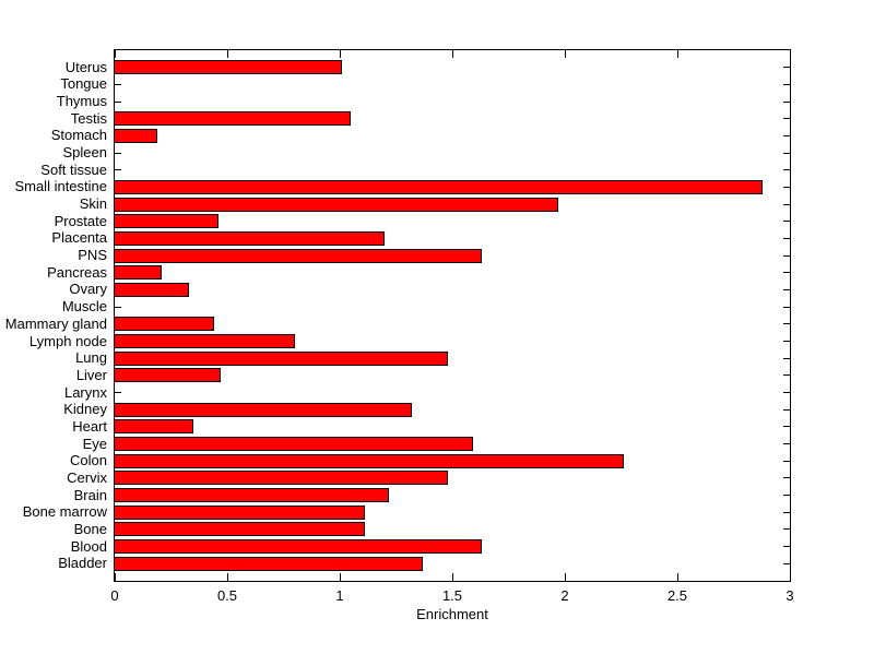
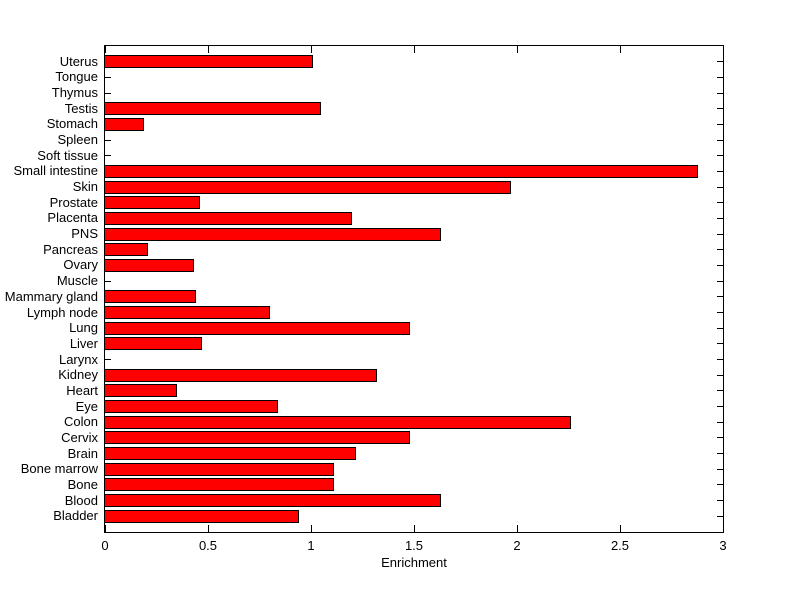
Ovary: 0.33 -> 0.43
Eye: 1.59 -> 0.84
Bladder: 1.37 -> 0.94
